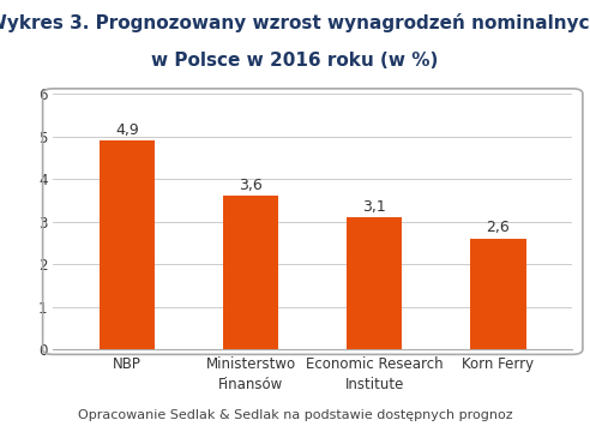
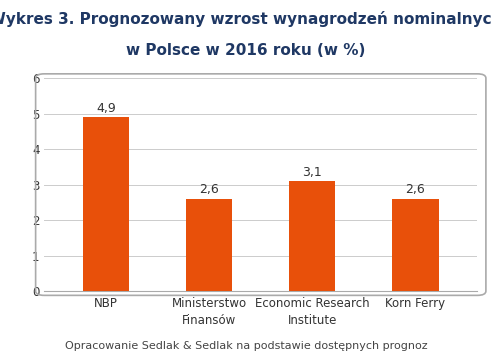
Ministerstwo Finansów: 3,6 -> 2,6
